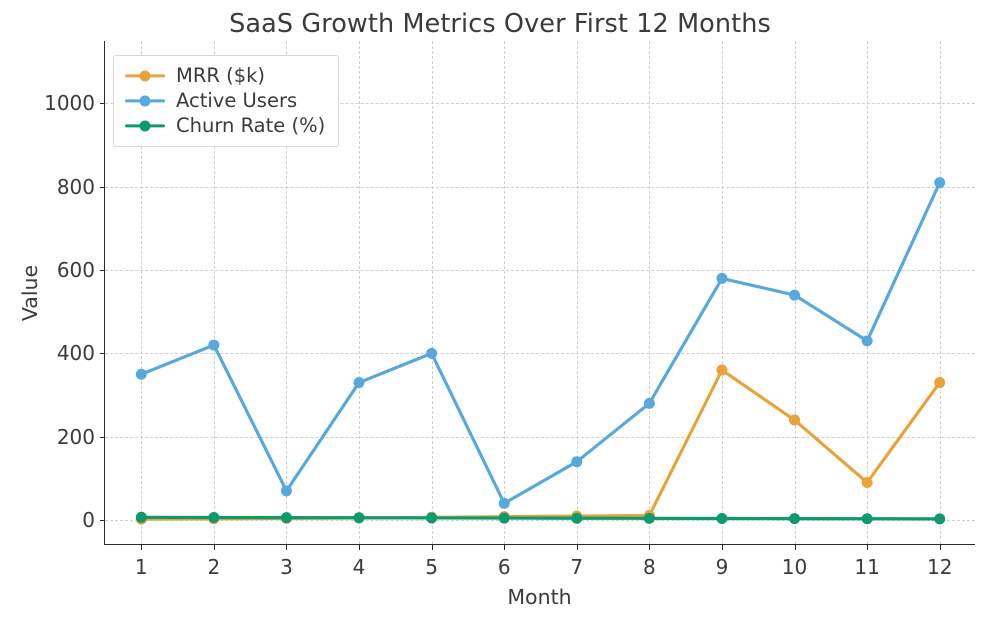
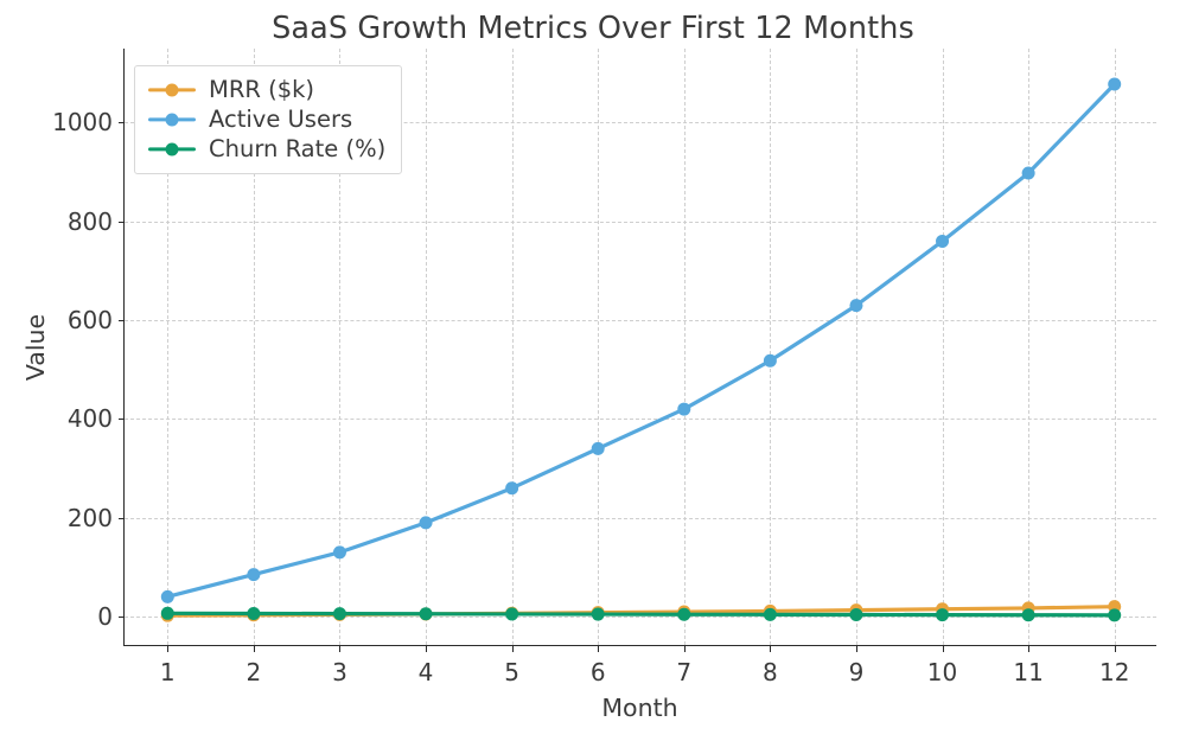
Active Users/1: 350 -> 40
Active Users/2: 420 -> 80
Active Users/3: 70 -> 130
Active Users/4: 330 -> 190
Active Users/5: 400 -> 260
Active Users/6: 40 -> 340
Active Users/7: 140 -> 420
Active Users/8: 280 -> 520
MRR ($k)/9: 360 -> 10
Active Users/9: 580 -> 630
MRR ($k)/10: 240 -> 20
Active Users/10: 540 -> 760
MRR ($k)/11: 90 -> 20
Active Users/11: 430 -> 900
MRR ($k)/12: 330 -> 20
Active Users/12: 810 -> 1080
